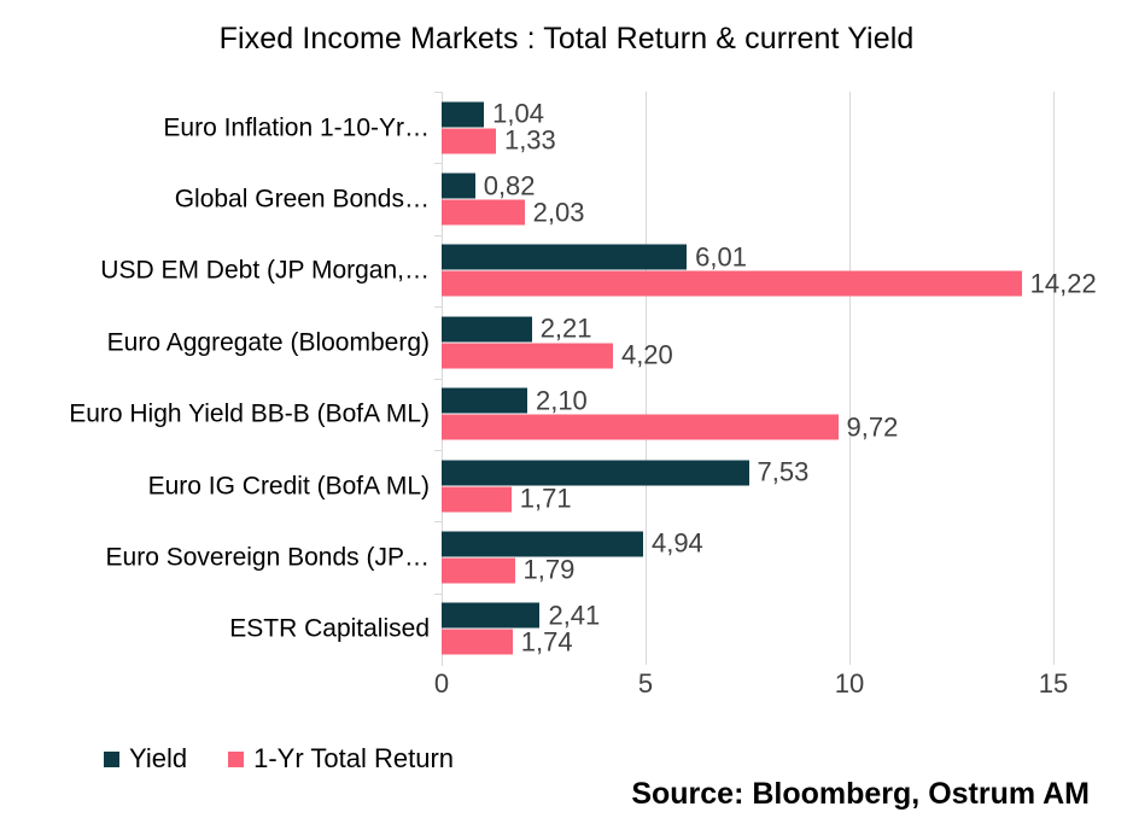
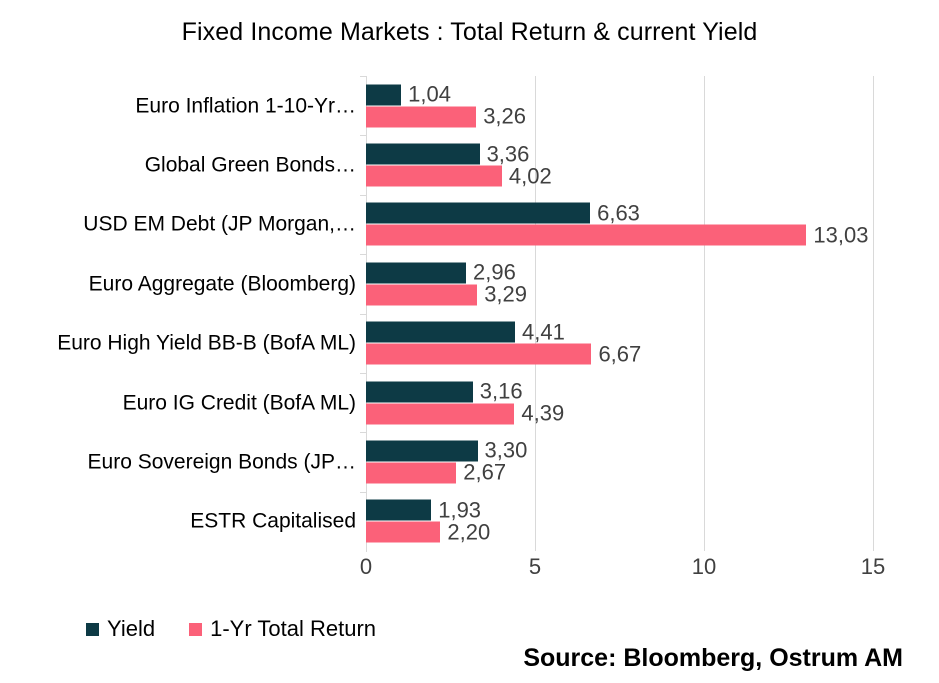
1-Yr Total Return/Euro Inflation 1-10-Yr…: 1,33 -> 3,26
Yield/Global Green Bonds…: 0,82 -> 3,36
1-Yr Total Return/Global Green Bonds…: 2,03 -> 4,02
Yield/USD EM Debt (JP Morgan,…: 6,01 -> 6,63
1-Yr Total Return/USD EM Debt (JP Morgan,…: 14,22 -> 13,03
Yield/Euro Aggregate (Bloomberg): 2,21 -> 2,96
1-Yr Total Return/Euro Aggregate (Bloomberg): 4,20 -> 3,29
Yield/Euro High Yield BB-B (BofA ML): 2,10 -> 4,41
1-Yr Total Return/Euro High Yield BB-B (BofA ML): 9,72 -> 6,67
Yield/Euro IG Credit (BofA ML): 7,53 -> 3,16
1-Yr Total Return/Euro IG Credit (BofA ML): 1,71 -> 4,39
Yield/Euro Sovereign Bonds (JP…: 4,94 -> 3,30
1-Yr Total Return/Euro Sovereign Bonds (JP…: 1,79 -> 2,67
Yield/ESTR Capitalised: 2,41 -> 1,93
1-Yr Total Return/ESTR Capitalised: 1,74 -> 2,20
